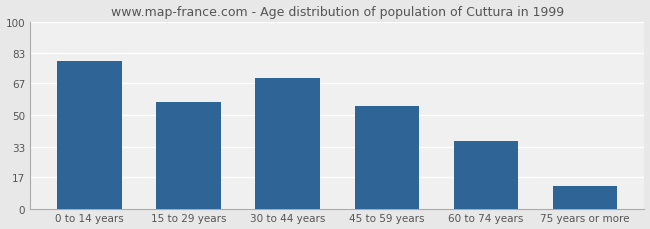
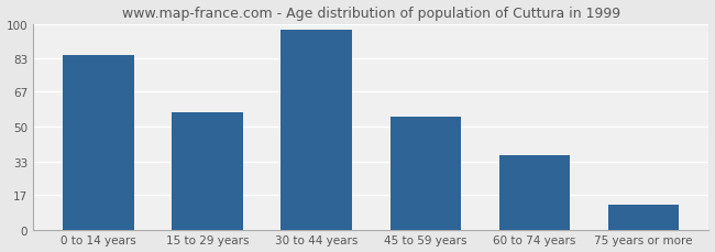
0 to 14 years: 79 -> 85
30 to 44 years: 70 -> 97
